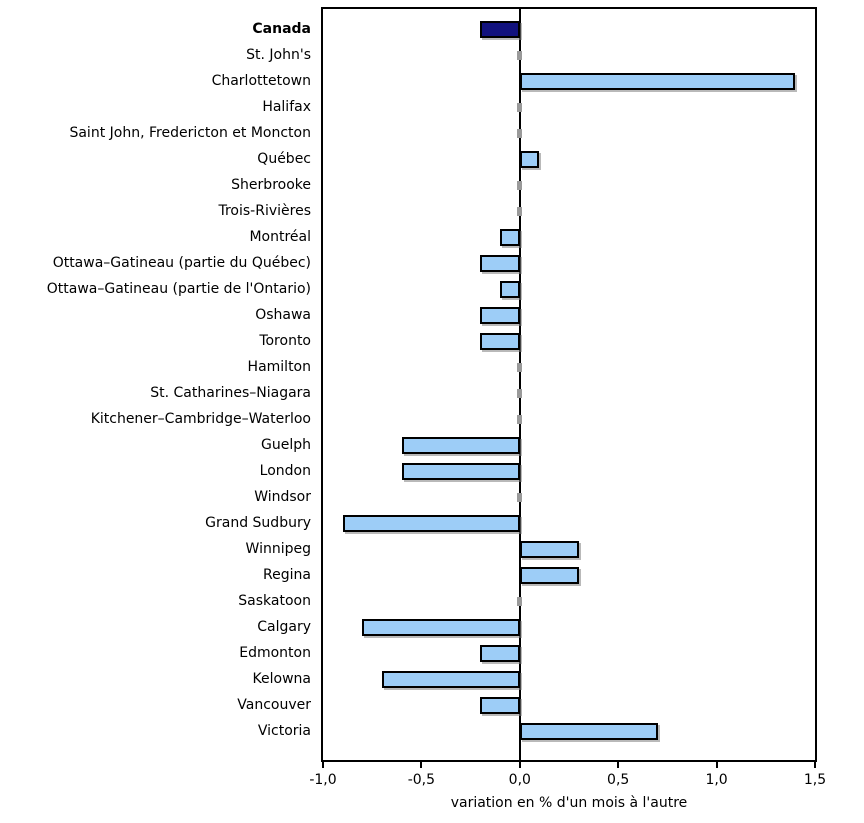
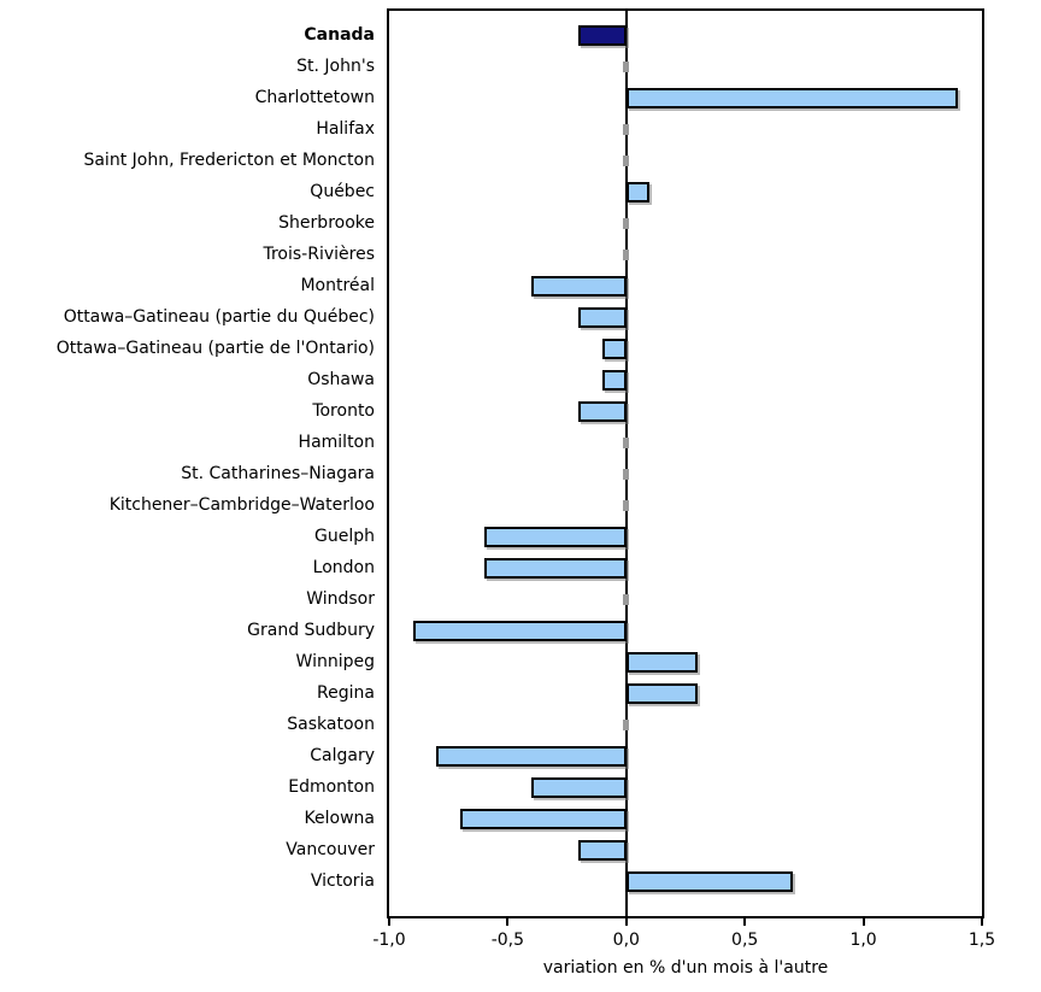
Montréal: -0,1 -> -0,4
Oshawa: -0,2 -> -0,1
Edmonton: -0,2 -> -0,4
